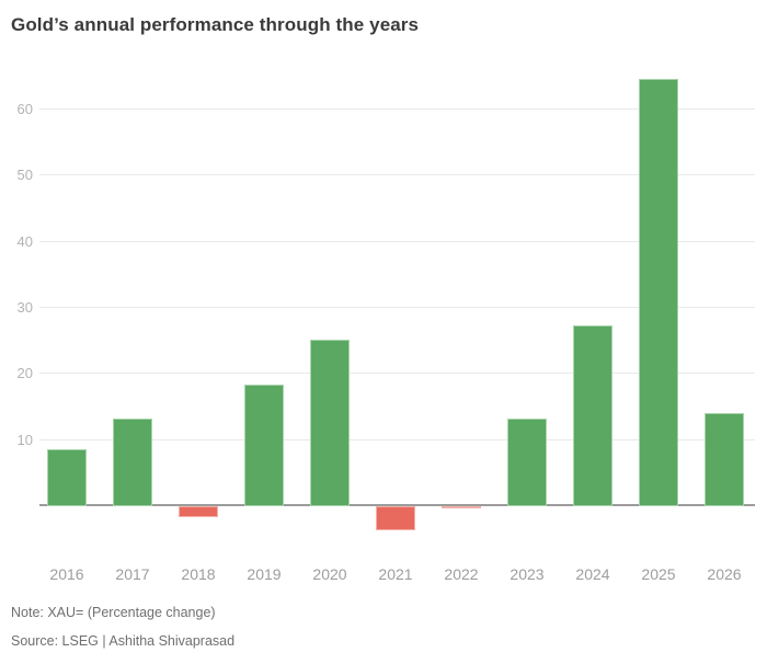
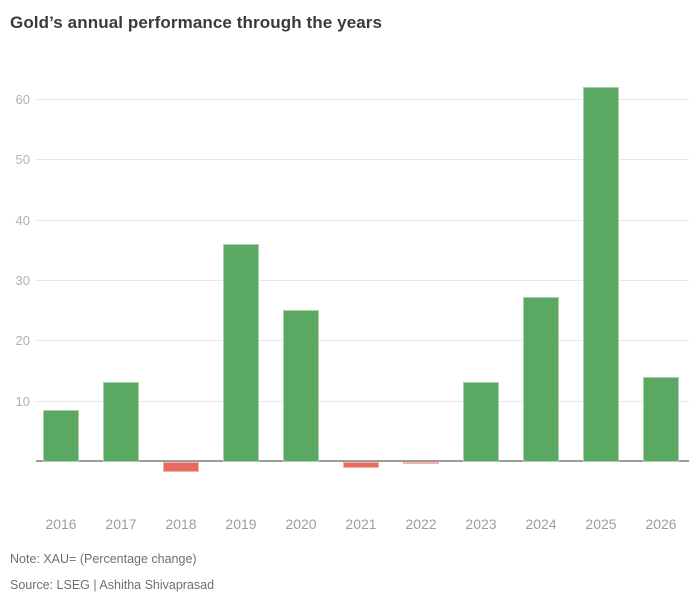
2019: 18 -> 36
2021: -4 -> -1
2025: 64 -> 62
